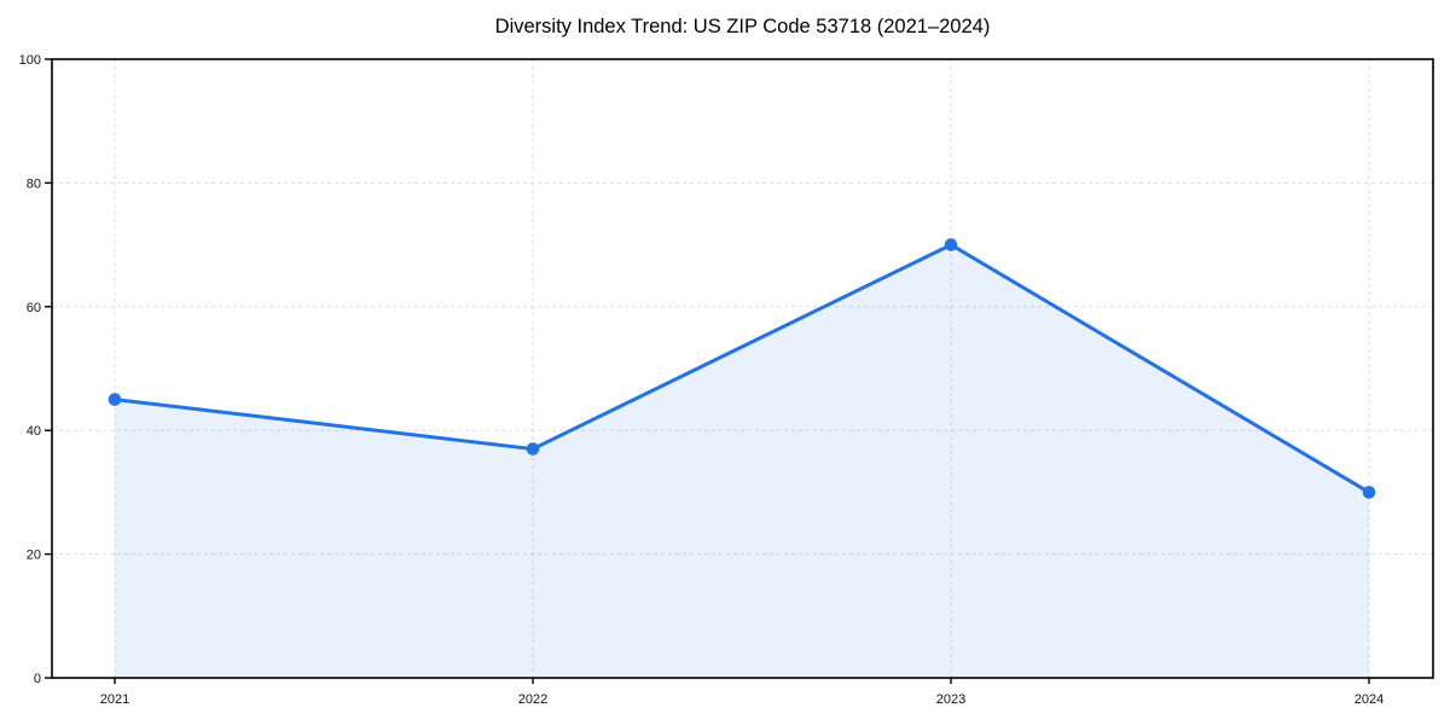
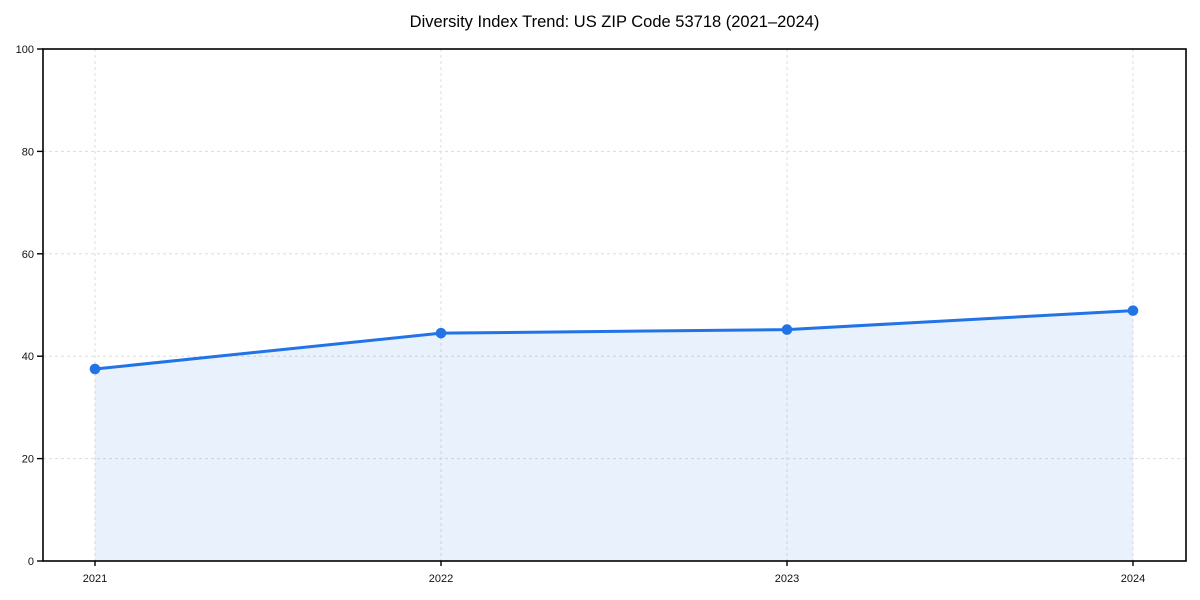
2021: 45 -> 38
2022: 37 -> 44
2023: 70 -> 45
2024: 30 -> 49
